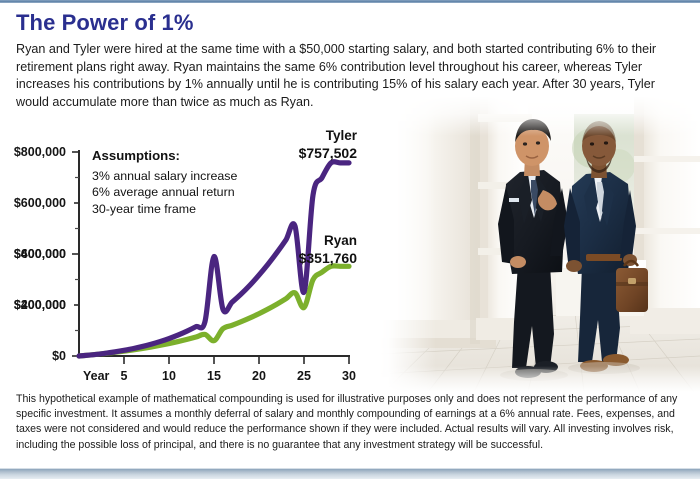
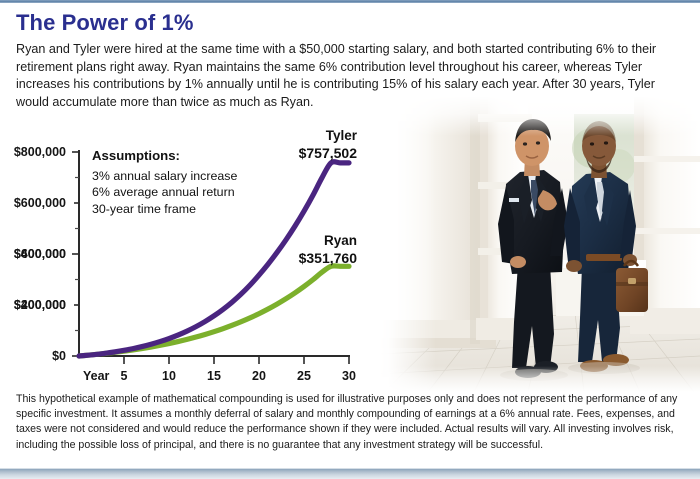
Tyler/15: $390000 -> $160000
Ryan/15: $60000 -> $100000
Tyler/25: $250000 -> $570000
Ryan/25: $190000 -> $270000
